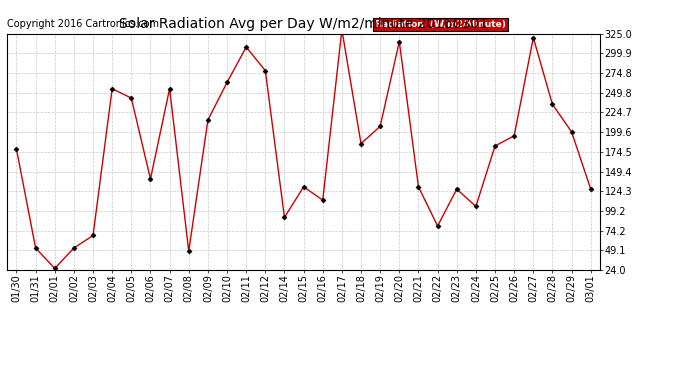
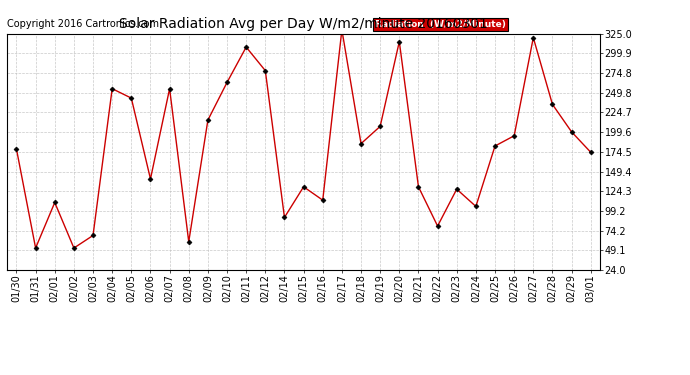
02/01: 26 -> 110
02/08: 48 -> 60
03/01: 127 -> 174
